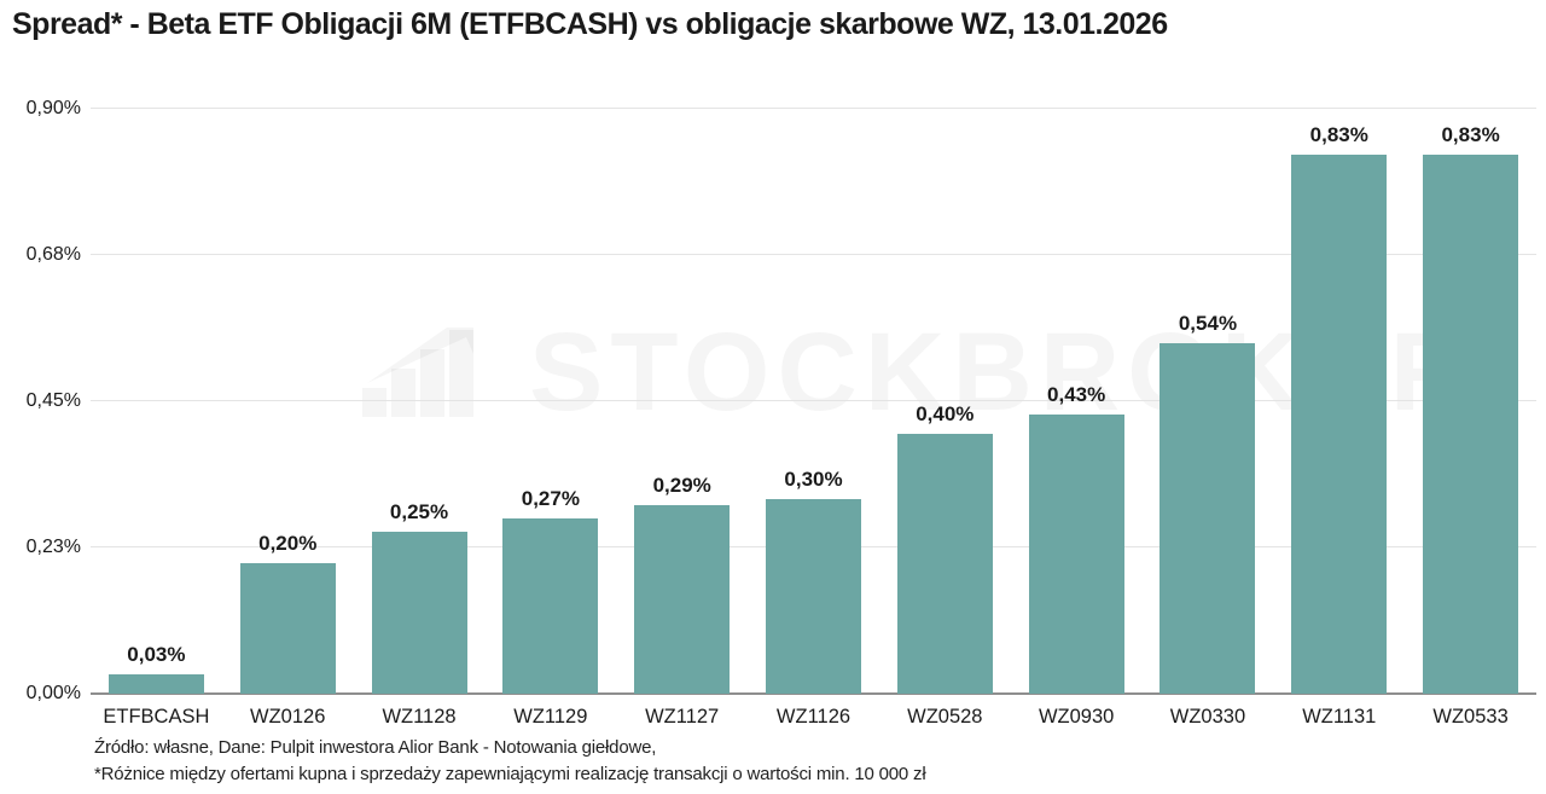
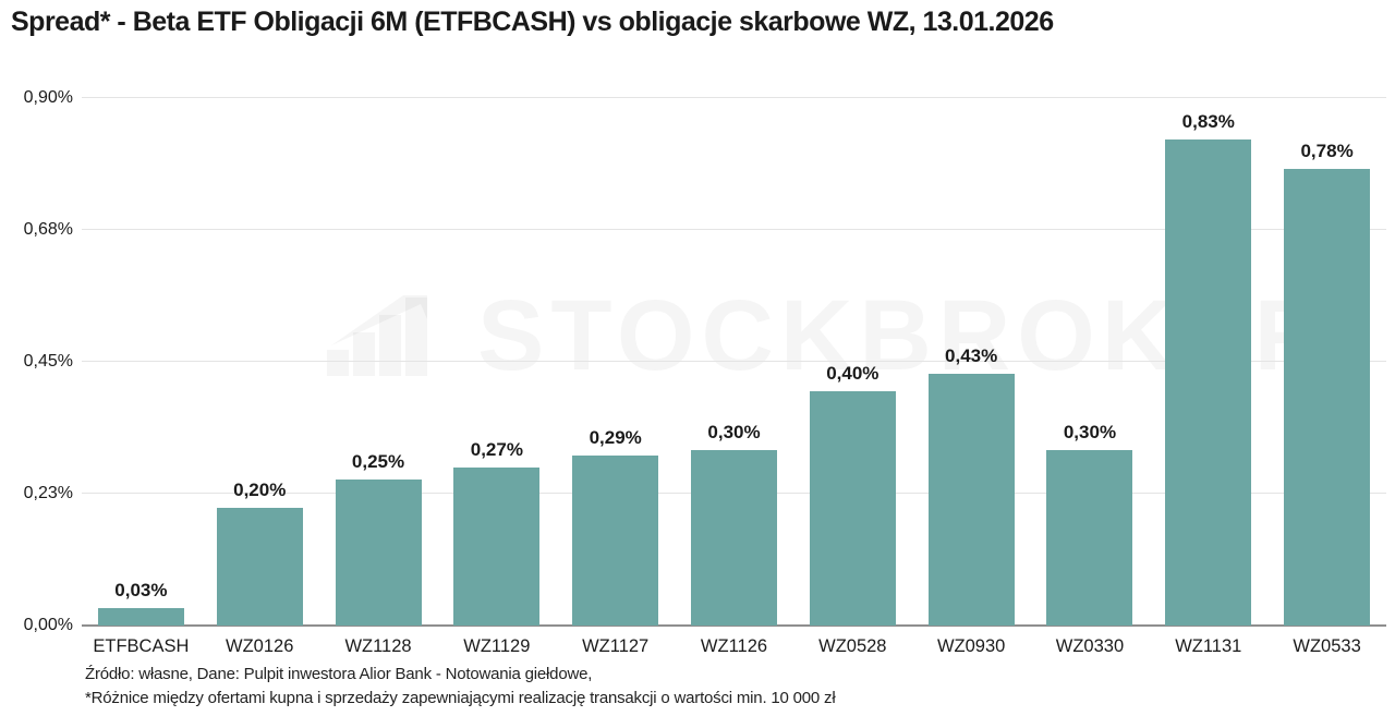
WZ0330: 0,54% -> 0,30%
WZ0533: 0,83% -> 0,78%
